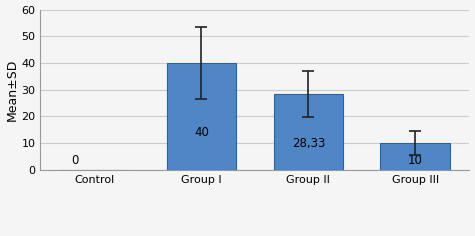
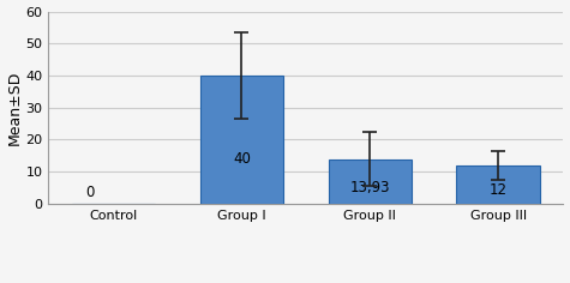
Group II: 28,33 -> 13,93
Group III: 10 -> 12
